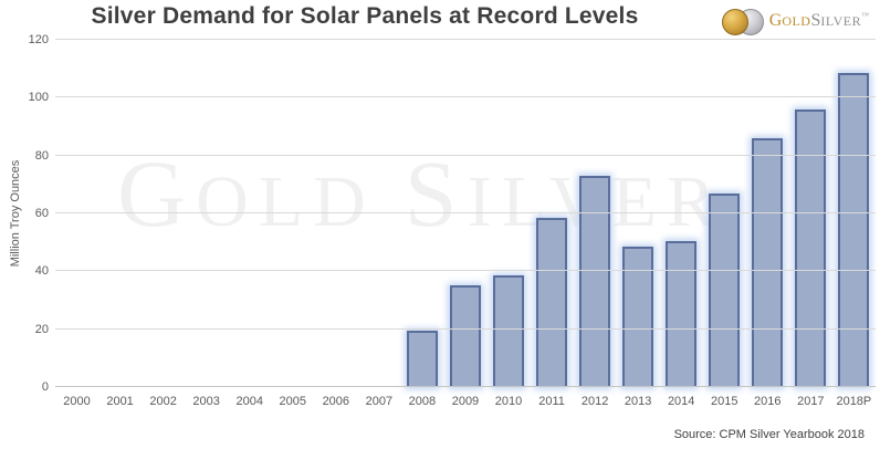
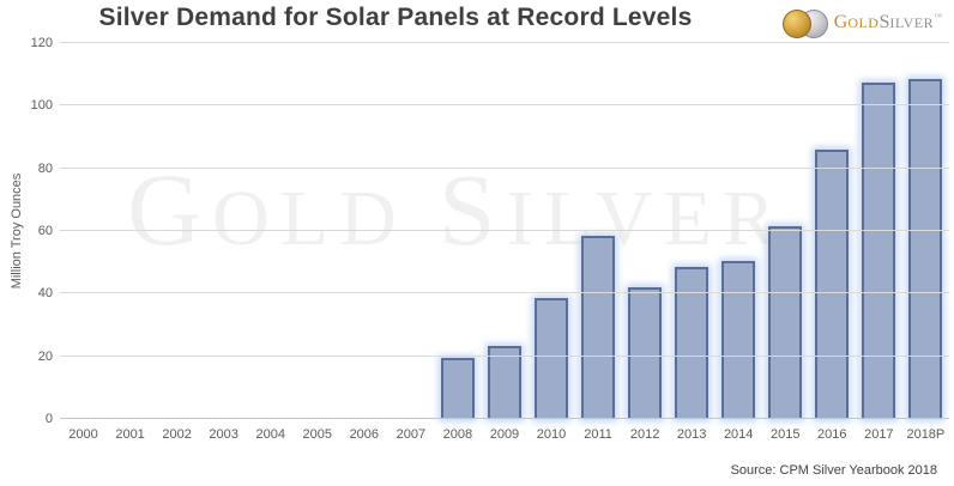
2009: 35 -> 24
2012: 73 -> 42
2015: 67 -> 62
2017: 96 -> 108
